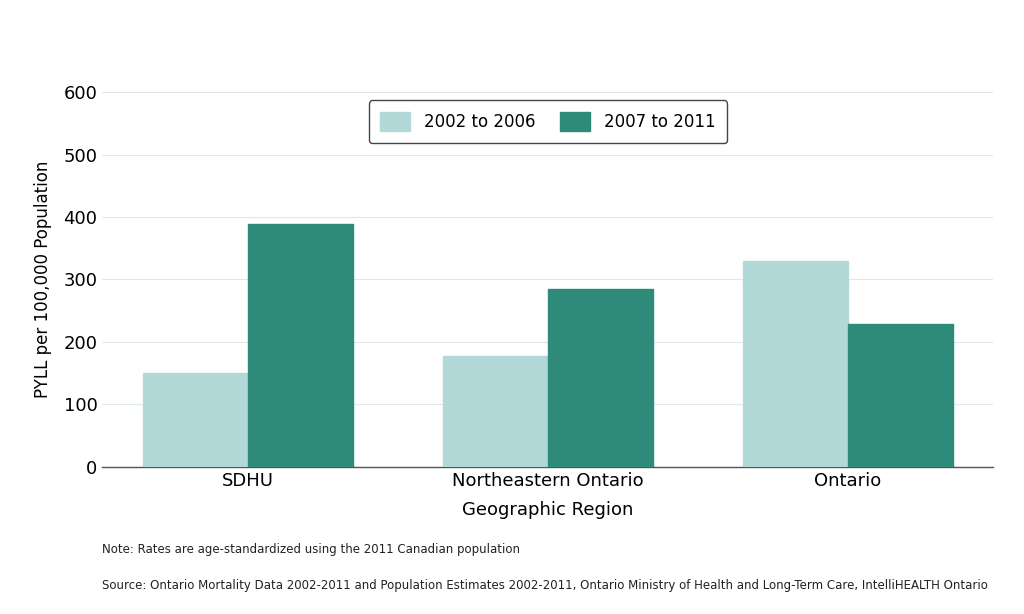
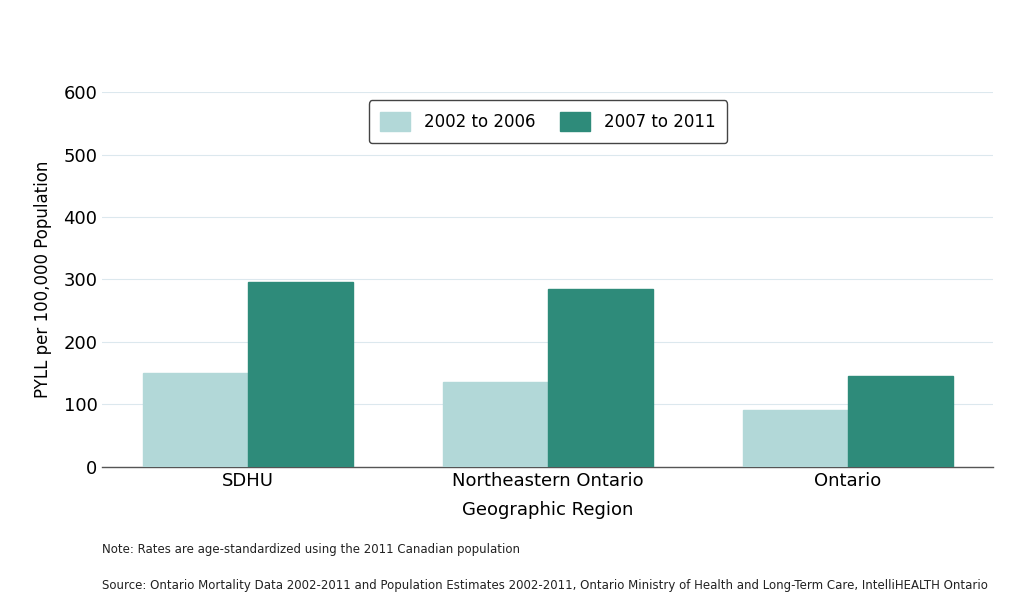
2007 to 2011/SDHU: 388 -> 295
2002 to 2006/Northeastern Ontario: 178 -> 135
2002 to 2006/Ontario: 330 -> 90
2007 to 2011/Ontario: 228 -> 145
